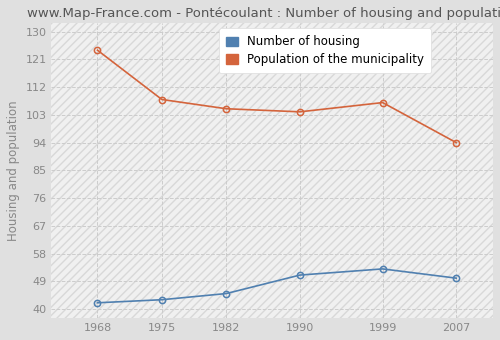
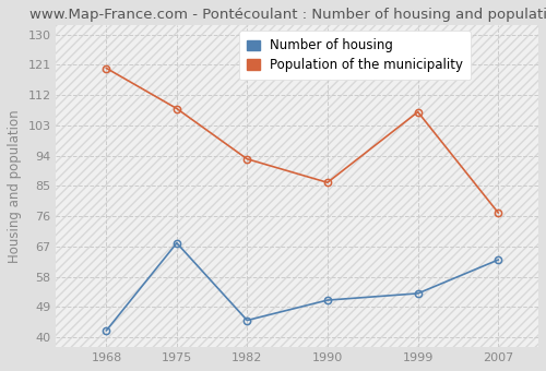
Population of the municipality/1968: 124 -> 120
Number of housing/1975: 43 -> 68
Population of the municipality/1982: 105 -> 93
Population of the municipality/1990: 104 -> 86
Number of housing/2007: 50 -> 63
Population of the municipality/2007: 94 -> 77
